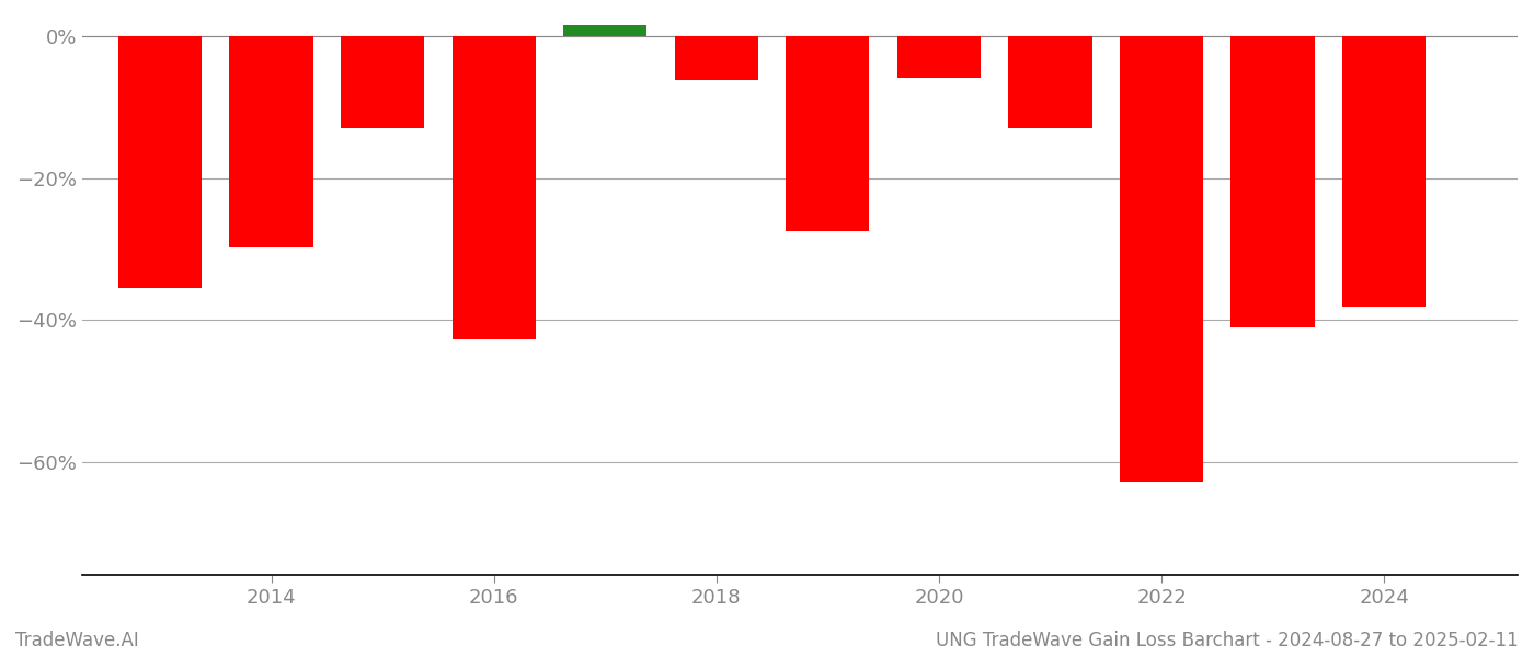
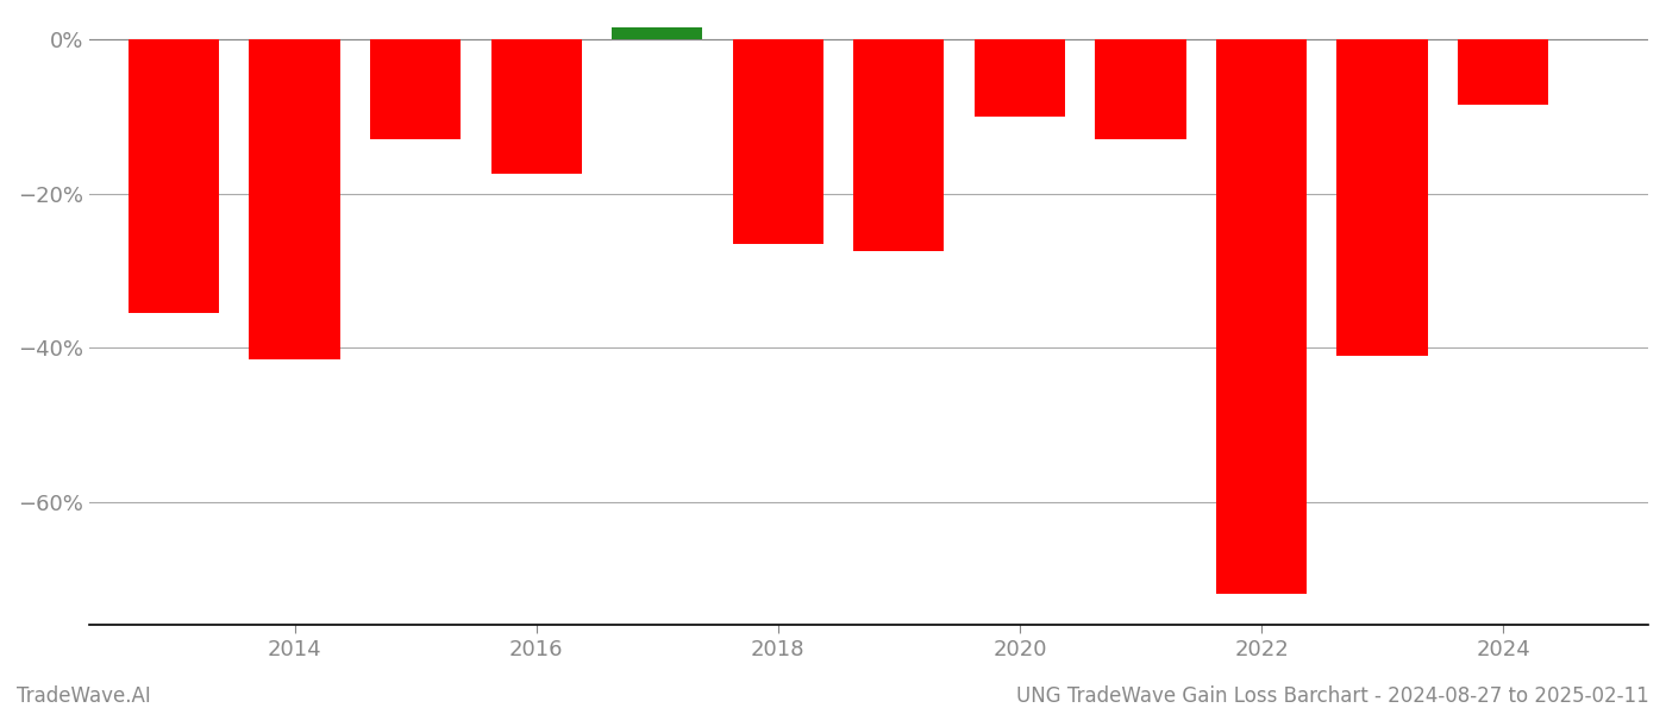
2014: -29.8% -> -41.5%
2016: -42.8% -> -17.5%
2018: -6.2% -> -26.5%
2020: -5.8% -> -10.0%
2022: -62.8% -> -72.0%
2024: -38.2% -> -8.5%
